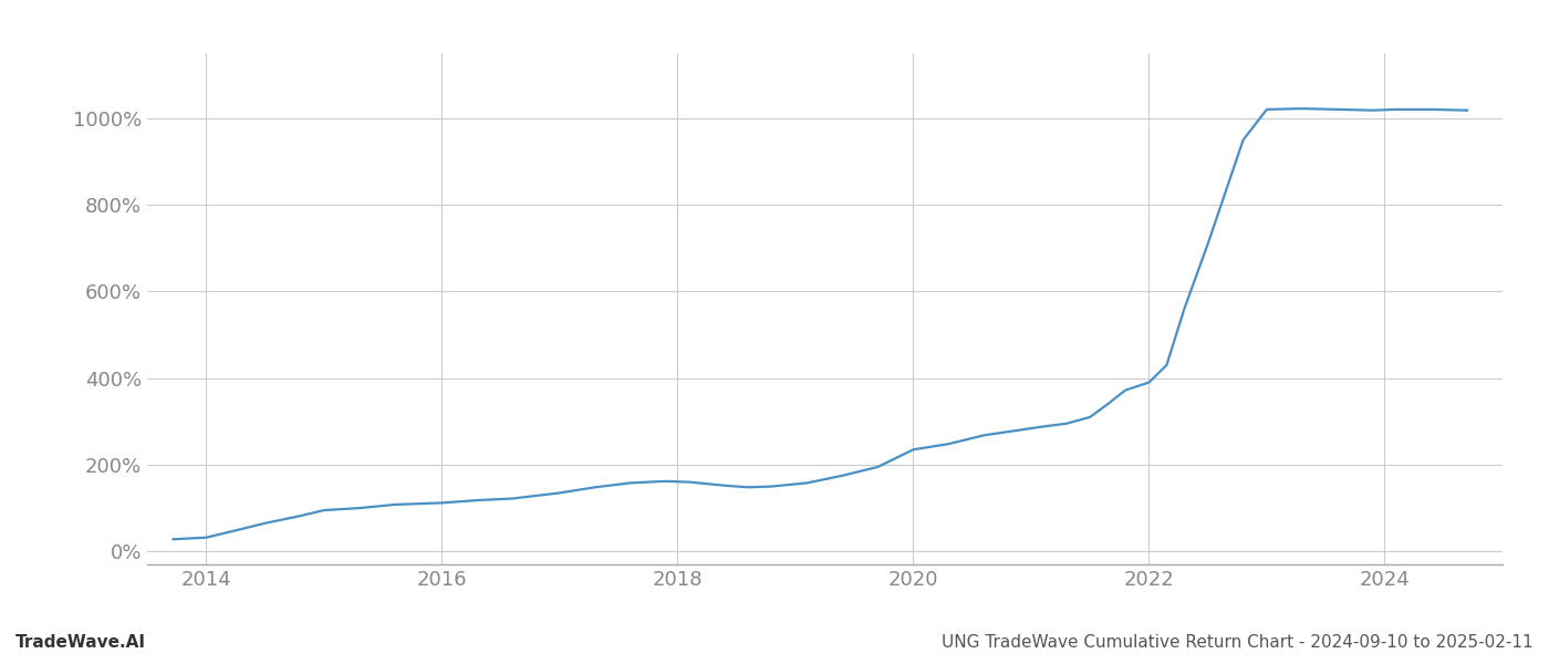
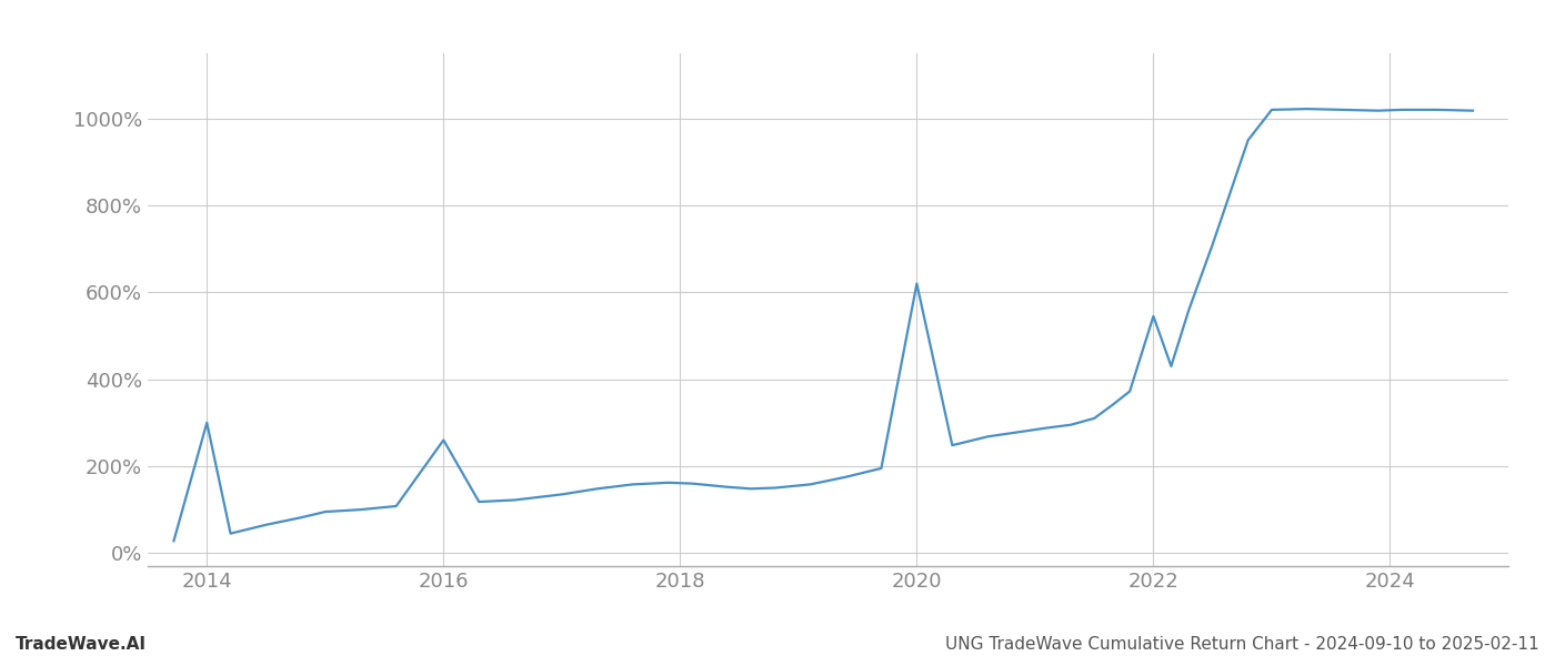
2014: 32% -> 300%
2016: 112% -> 260%
2020: 235% -> 620%
2022: 390% -> 545%
